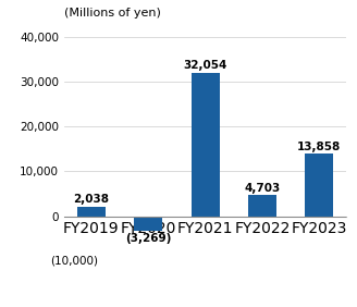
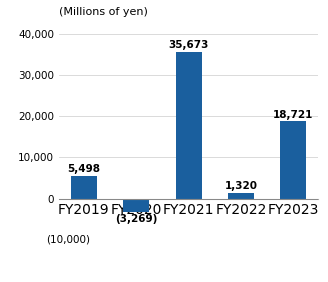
FY2019: 2,038 -> 5,498
FY2021: 32,054 -> 35,673
FY2022: 4,703 -> 1,320
FY2023: 13,858 -> 18,721
